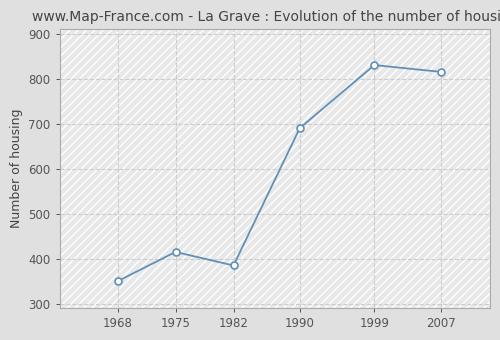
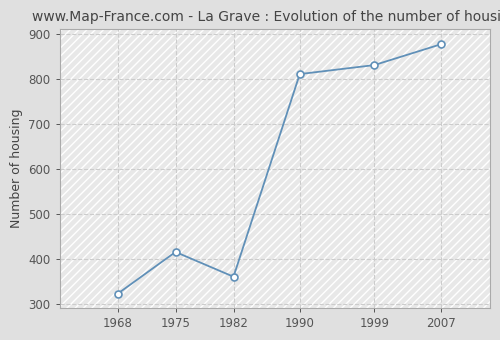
1968: 350 -> 322
1982: 385 -> 360
1990: 690 -> 810
2007: 815 -> 876
